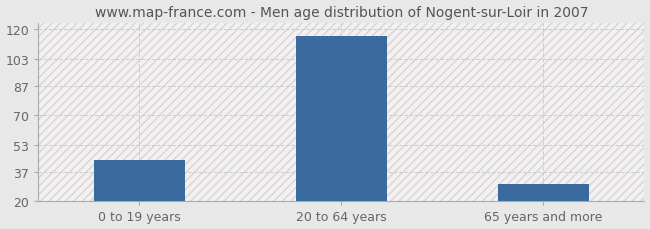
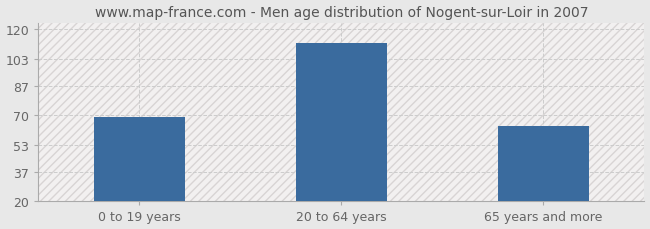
0 to 19 years: 44 -> 69
20 to 64 years: 116 -> 112
65 years and more: 30 -> 64
